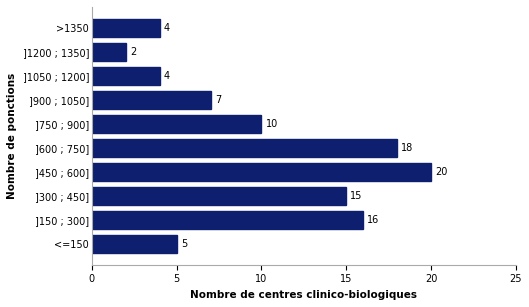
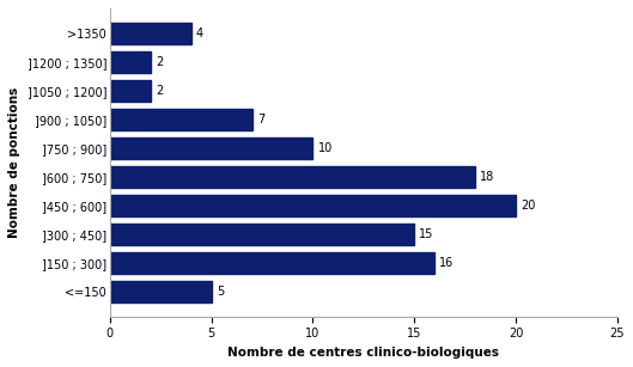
]1050 ; 1200]: 4 -> 2
